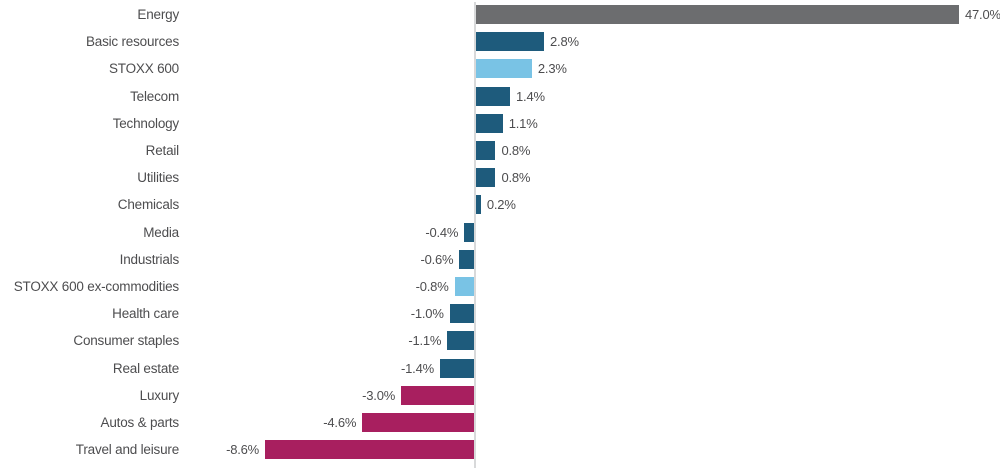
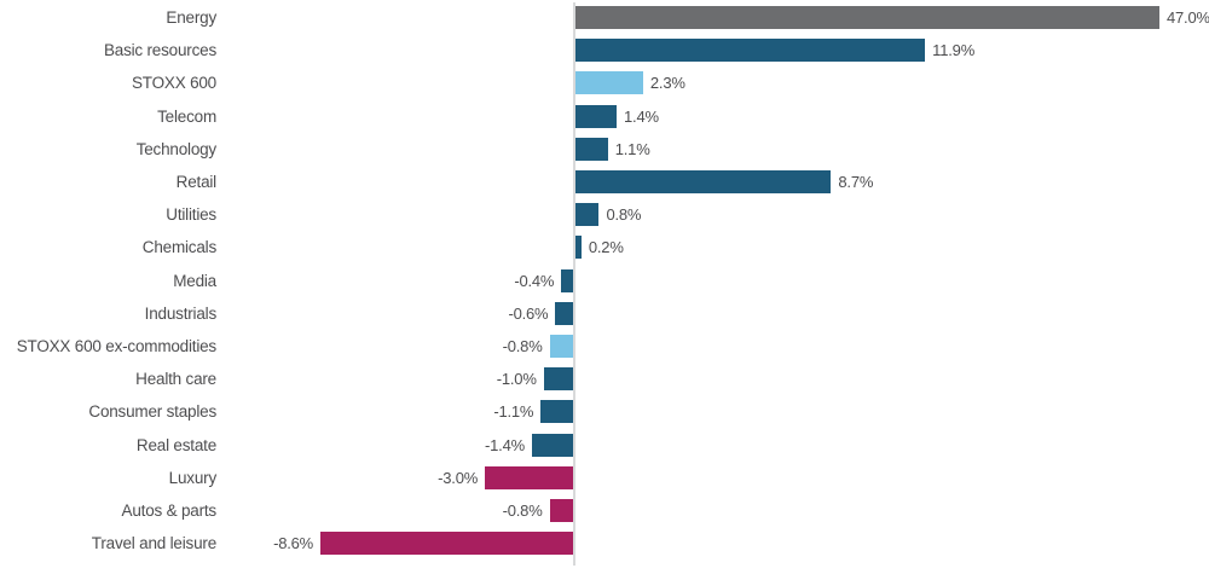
Basic resources: 2.8% -> 11.9%
Retail: 0.8% -> 8.7%
Autos & parts: -4.6% -> -0.8%
